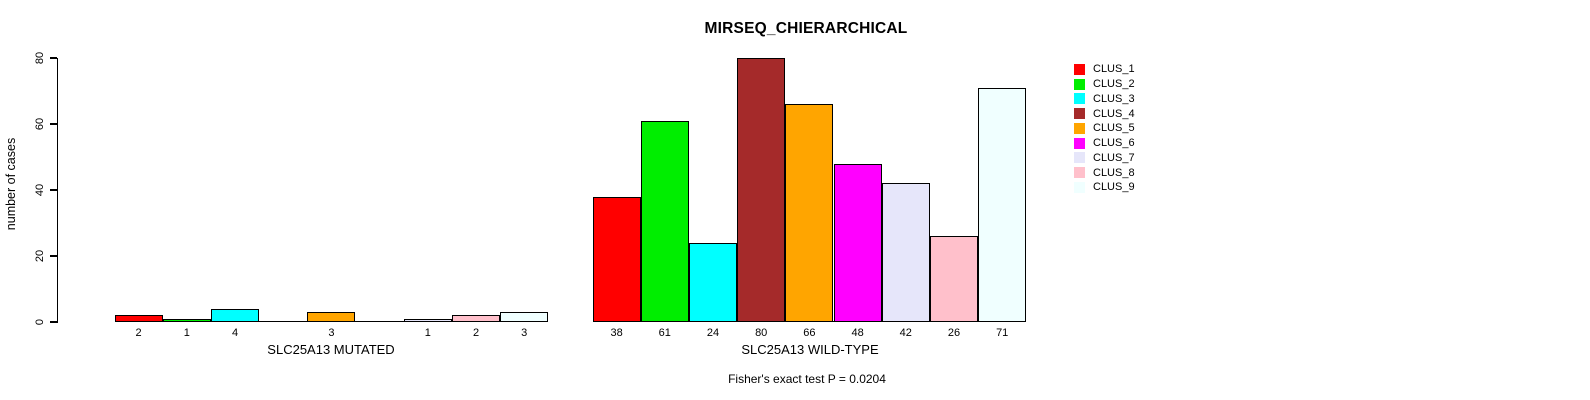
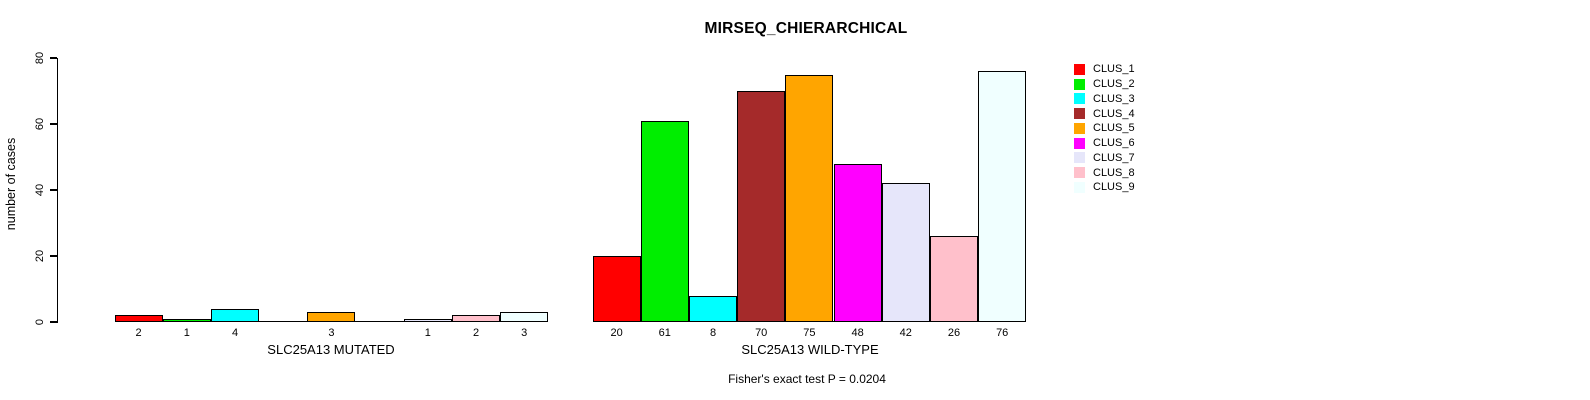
CLUS_1/SLC25A13 WILD-TYPE: 38 -> 20
CLUS_3/SLC25A13 WILD-TYPE: 24 -> 8
CLUS_4/SLC25A13 WILD-TYPE: 80 -> 70
CLUS_5/SLC25A13 WILD-TYPE: 66 -> 75
CLUS_9/SLC25A13 WILD-TYPE: 71 -> 76
